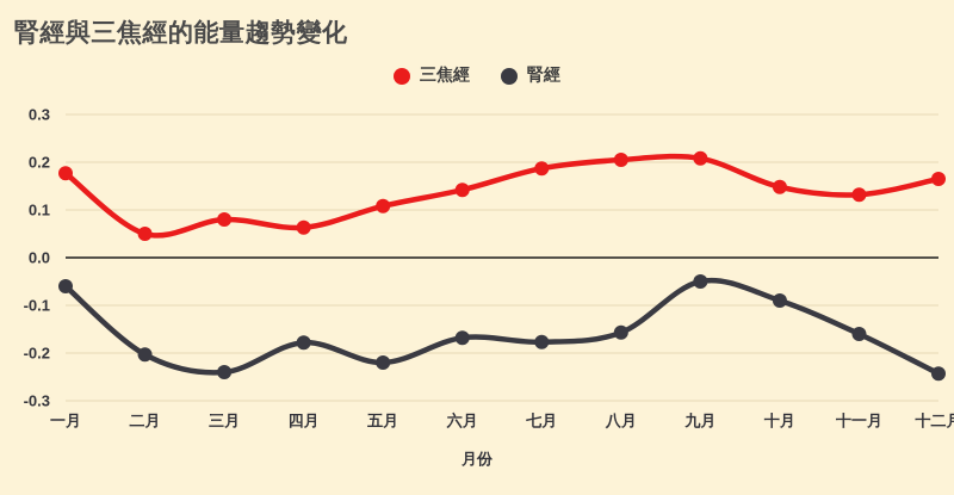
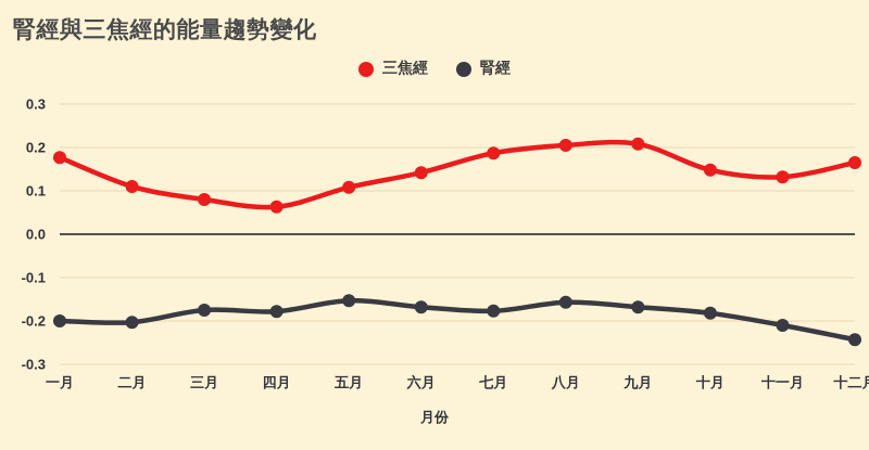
腎經/一月: -0.06 -> -0.20
三焦經/二月: 0.05 -> 0.11
腎經/三月: -0.24 -> -0.17
腎經/五月: -0.22 -> -0.15
腎經/九月: -0.05 -> -0.17
腎經/十月: -0.09 -> -0.18
腎經/十一月: -0.16 -> -0.21
